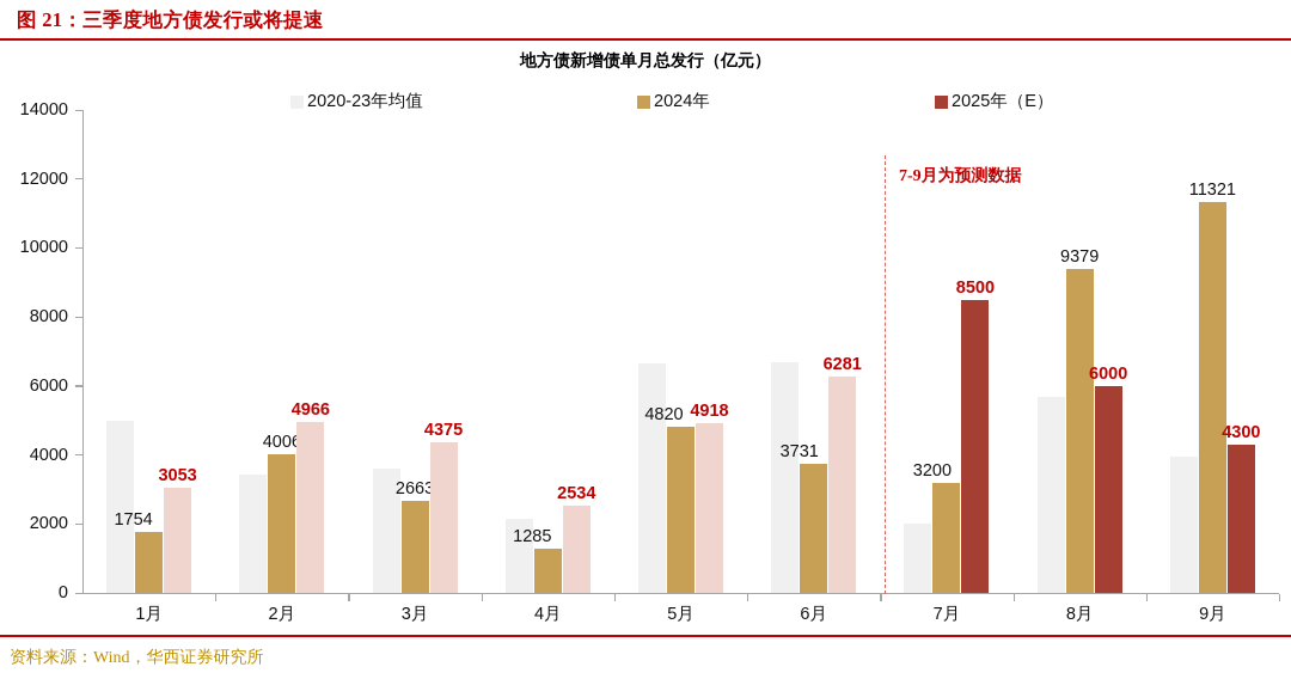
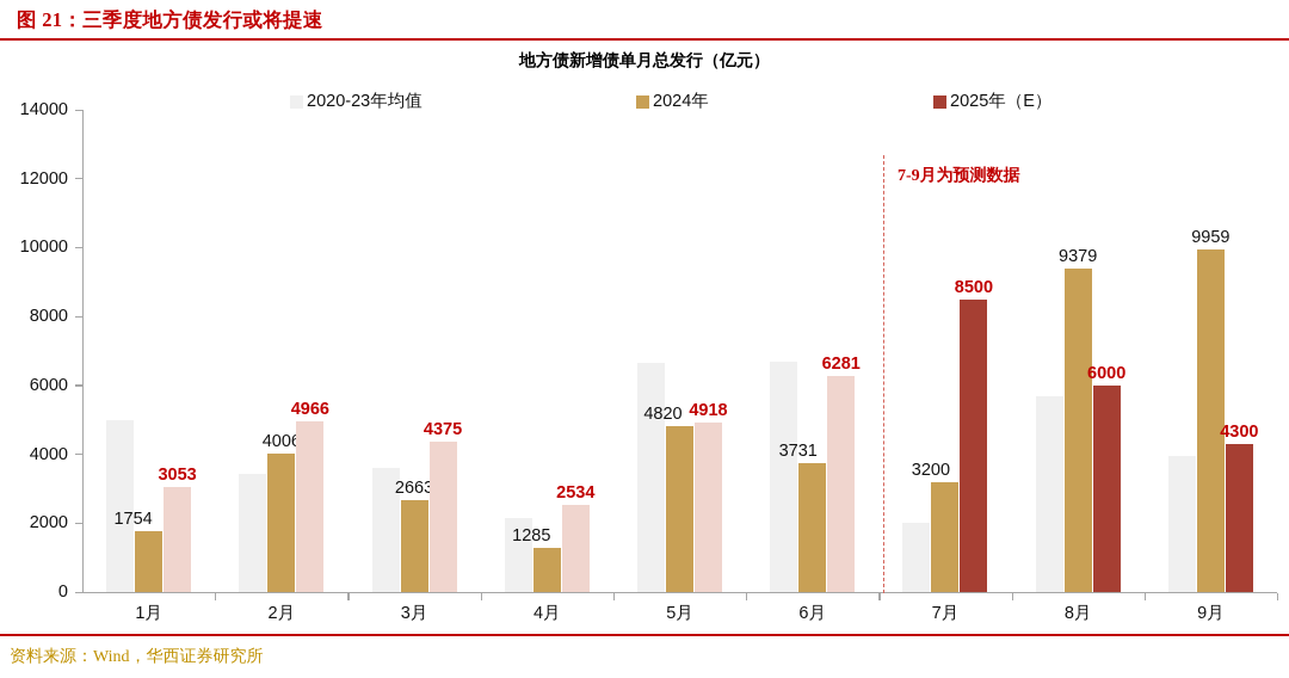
2024年/9月: 11321 -> 9959
